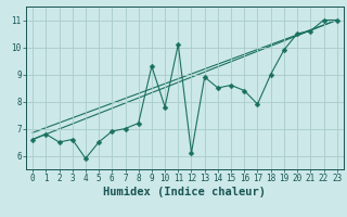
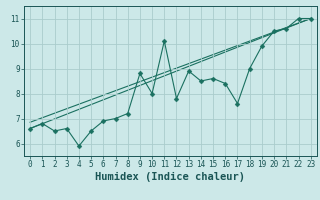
9: 9.3 -> 8.8
10: 7.8 -> 8.0
12: 6.1 -> 7.8
17: 7.9 -> 7.6
